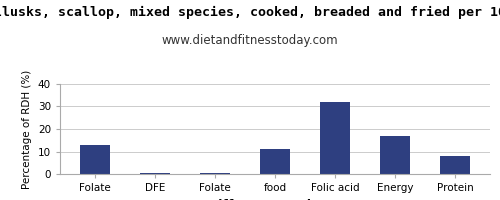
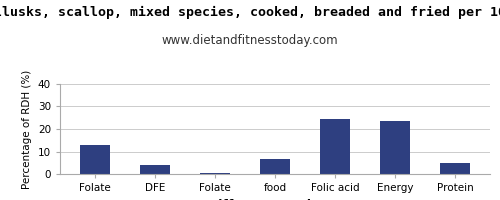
DFE: 0.5 -> 4.0
food: 11.0 -> 6.5
Folic acid: 32.0 -> 24.5
Energy: 17.0 -> 23.5
Protein: 8.0 -> 5.0
